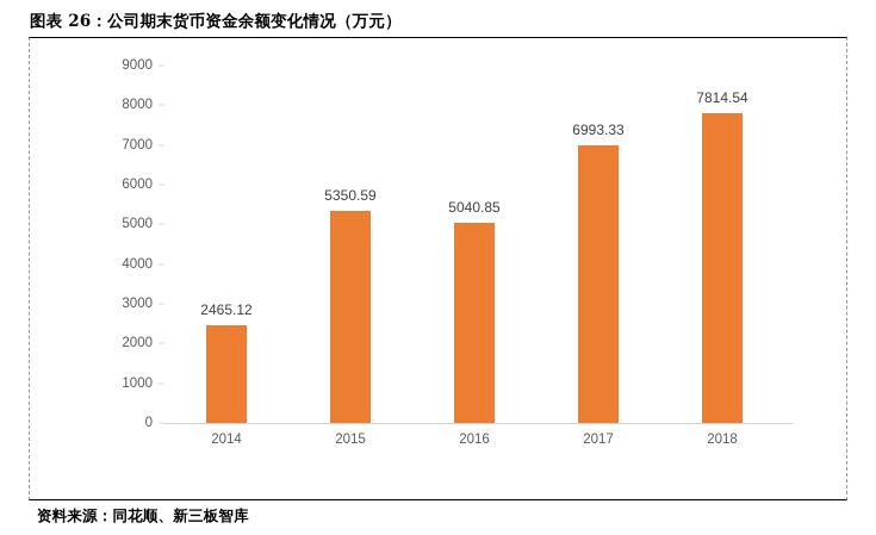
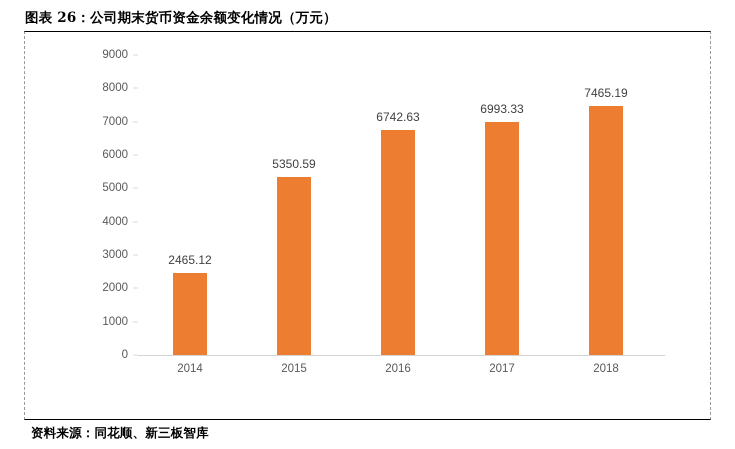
2016: 5040.85 -> 6742.63
2018: 7814.54 -> 7465.19
